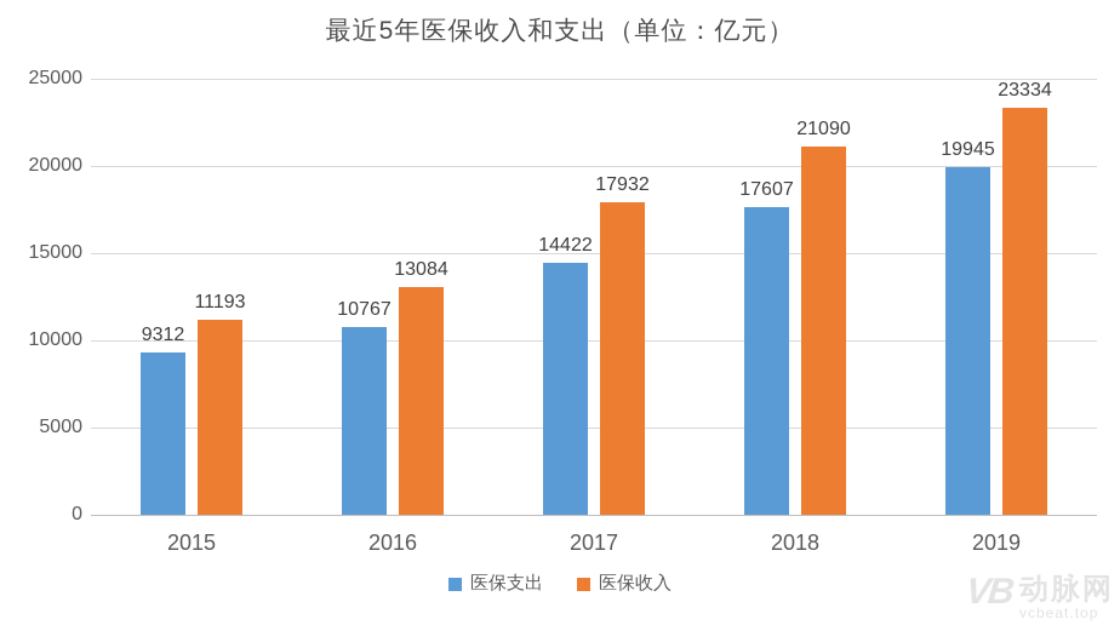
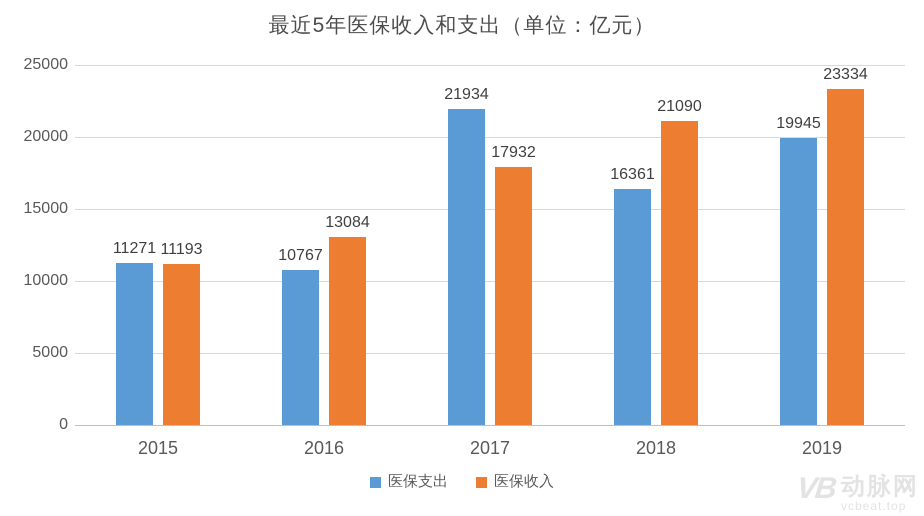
医保支出/2015: 9312 -> 11271
医保支出/2017: 14422 -> 21934
医保支出/2018: 17607 -> 16361
